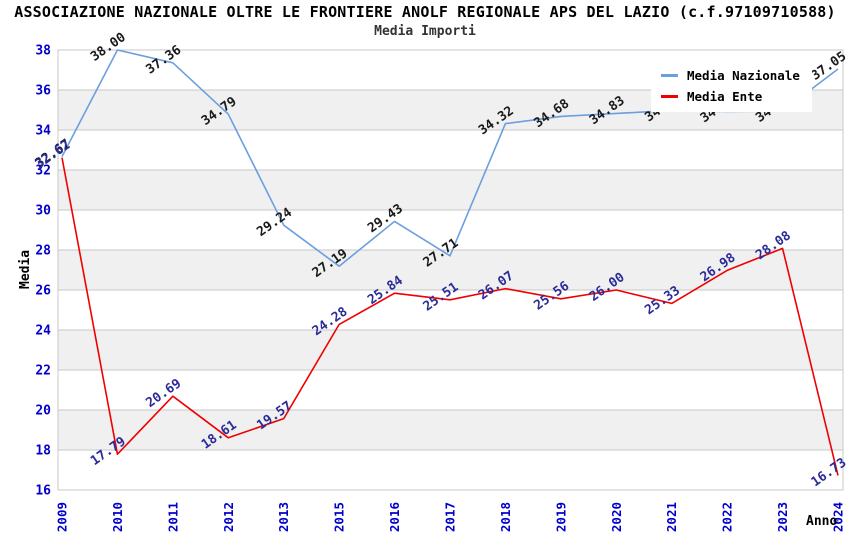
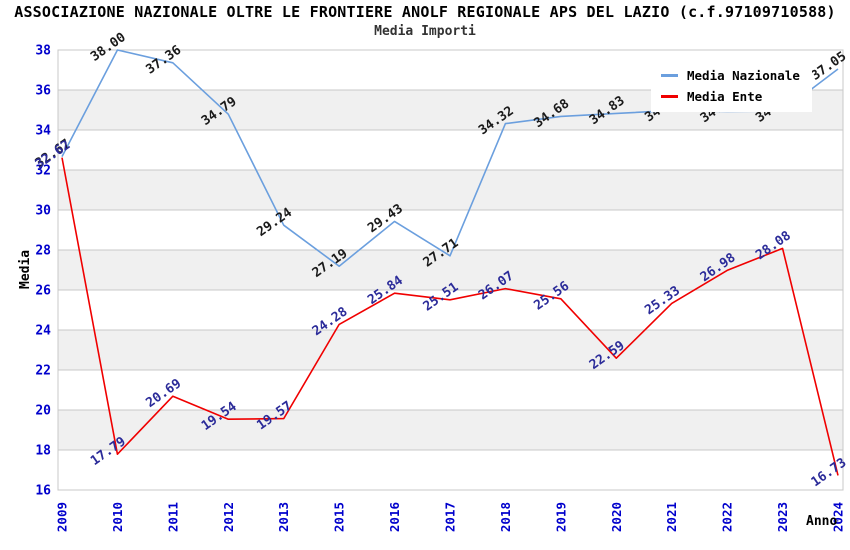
Media Ente/2012: 18.61 -> 19.54
Media Ente/2020: 26.00 -> 22.59
